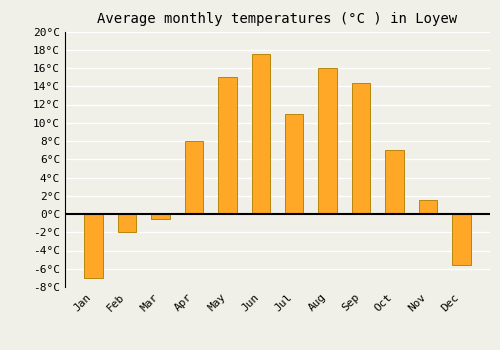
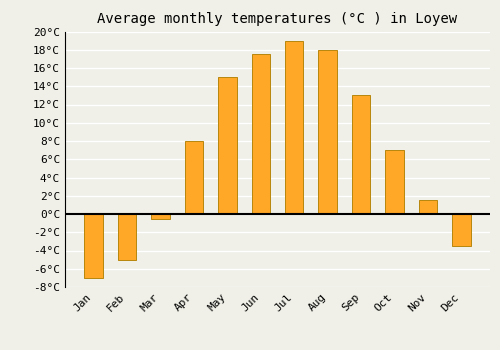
Feb: -2.0°C -> -5.0°C
Jul: 11.0°C -> 19.0°C
Aug: 16.0°C -> 18.0°C
Sep: 14.4°C -> 13.0°C
Dec: -5.6°C -> -3.5°C
